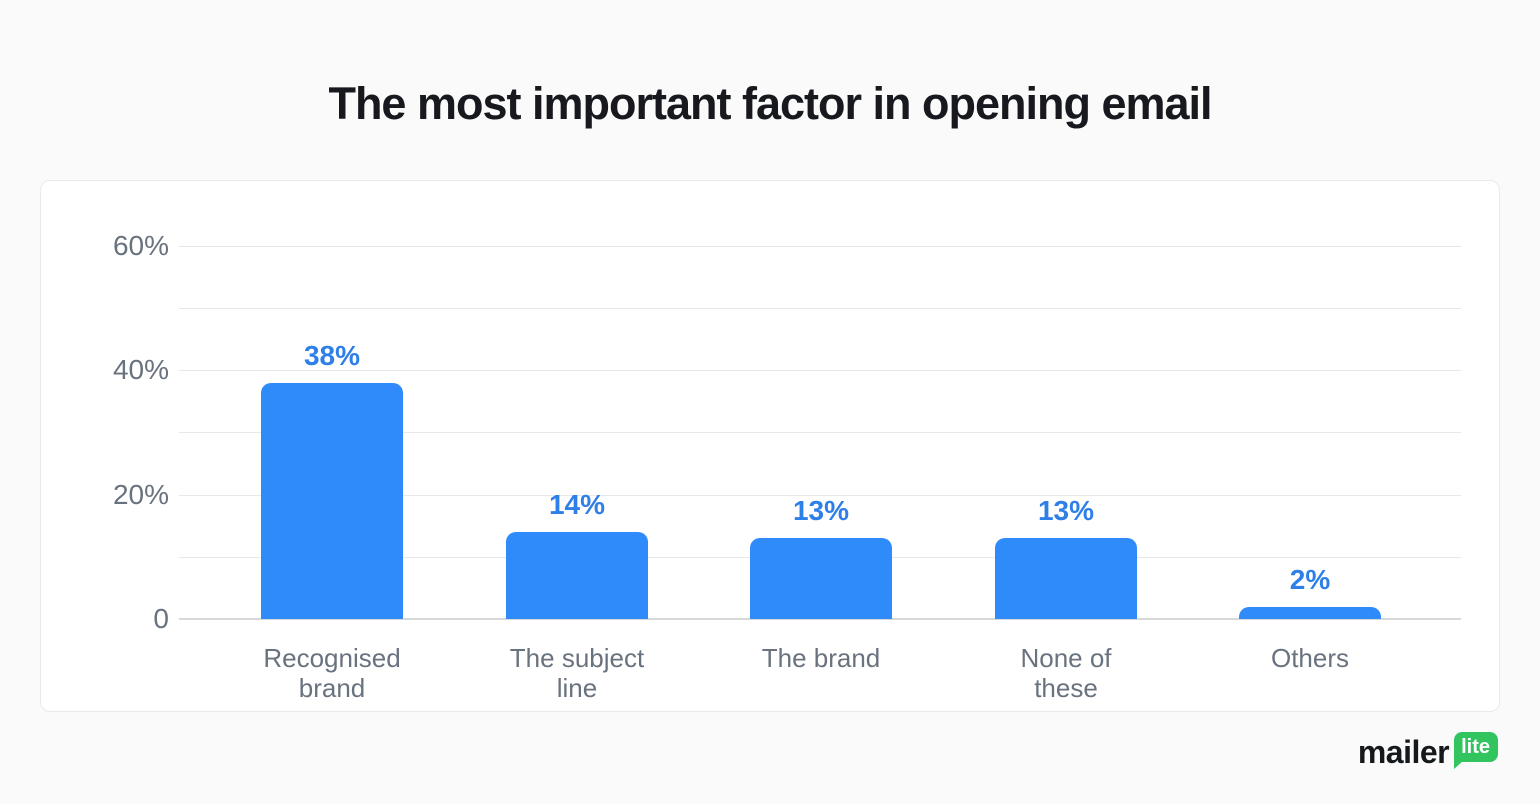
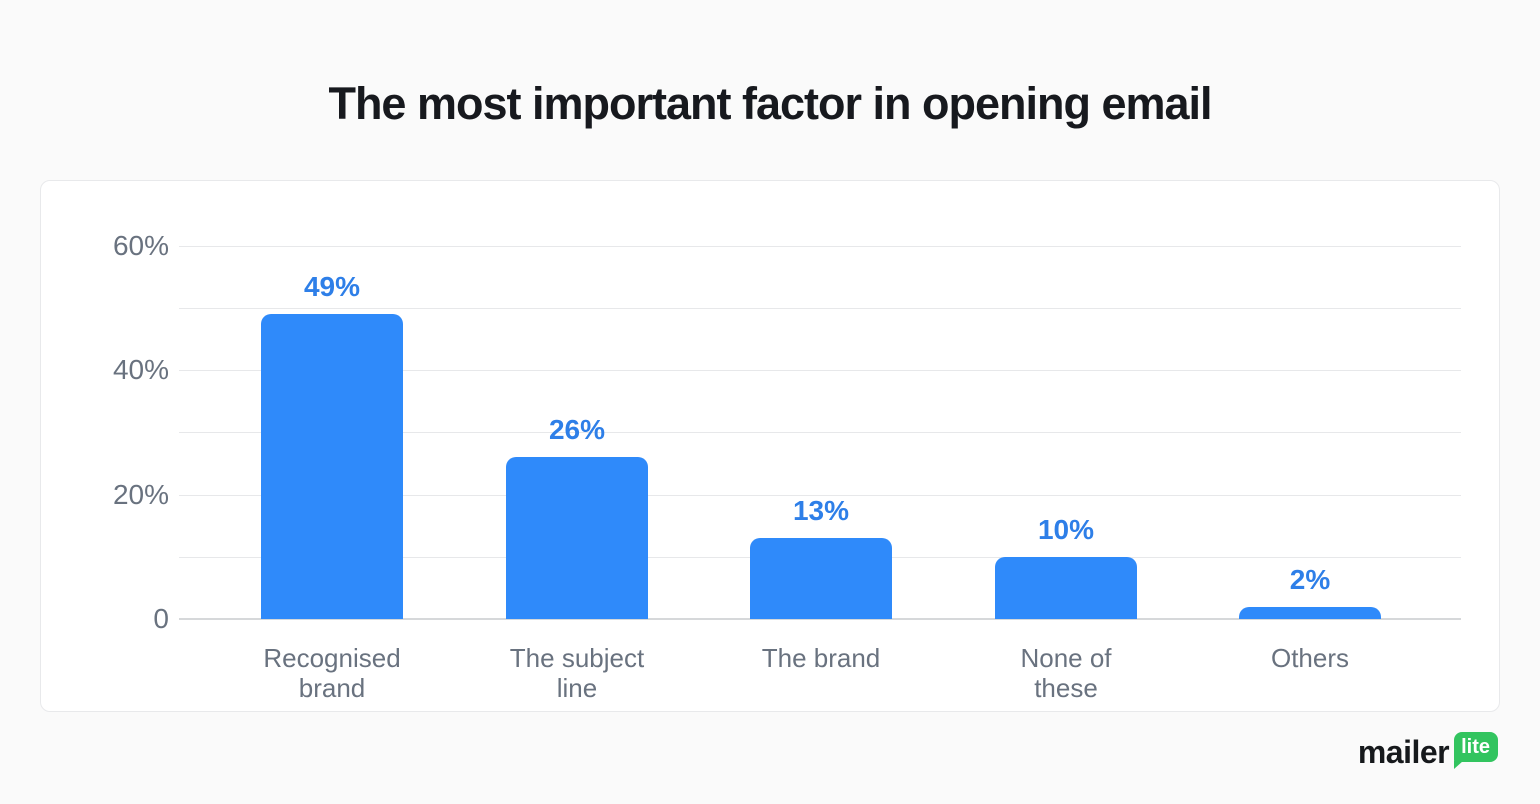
Recognised brand: 38% -> 49%
The subject line: 14% -> 26%
None of these: 13% -> 10%
